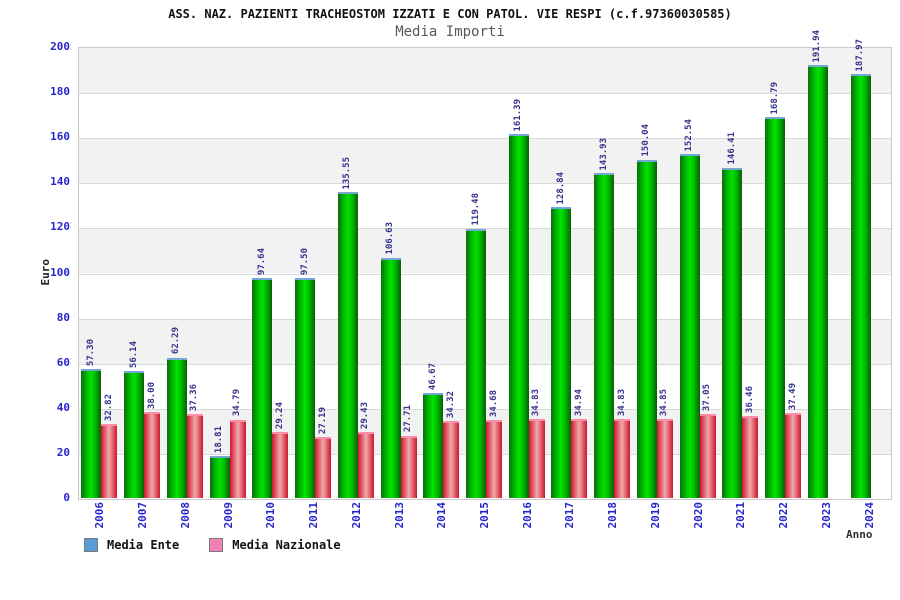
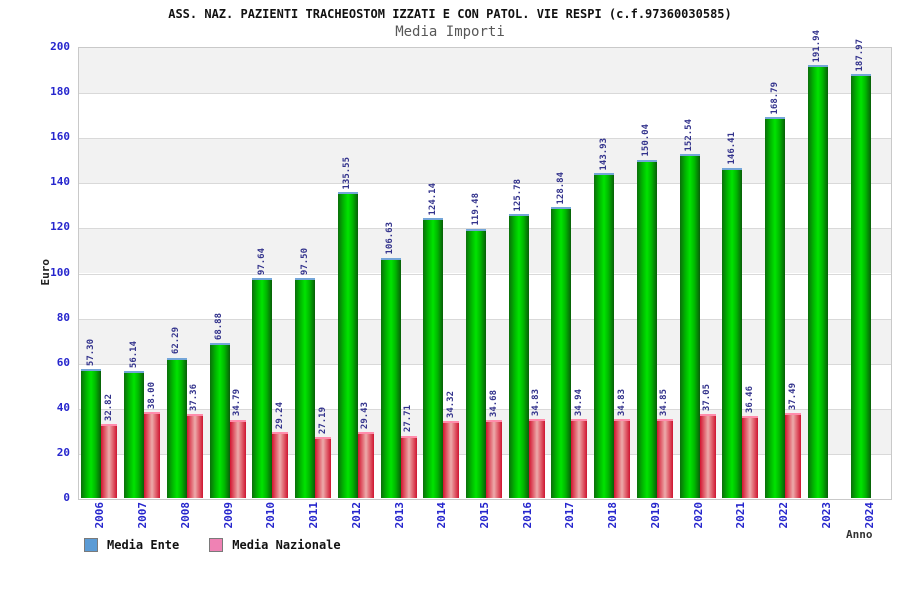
Media Ente/2009: 18.81 -> 68.88
Media Ente/2014: 46.67 -> 124.14
Media Ente/2016: 161.39 -> 125.78
